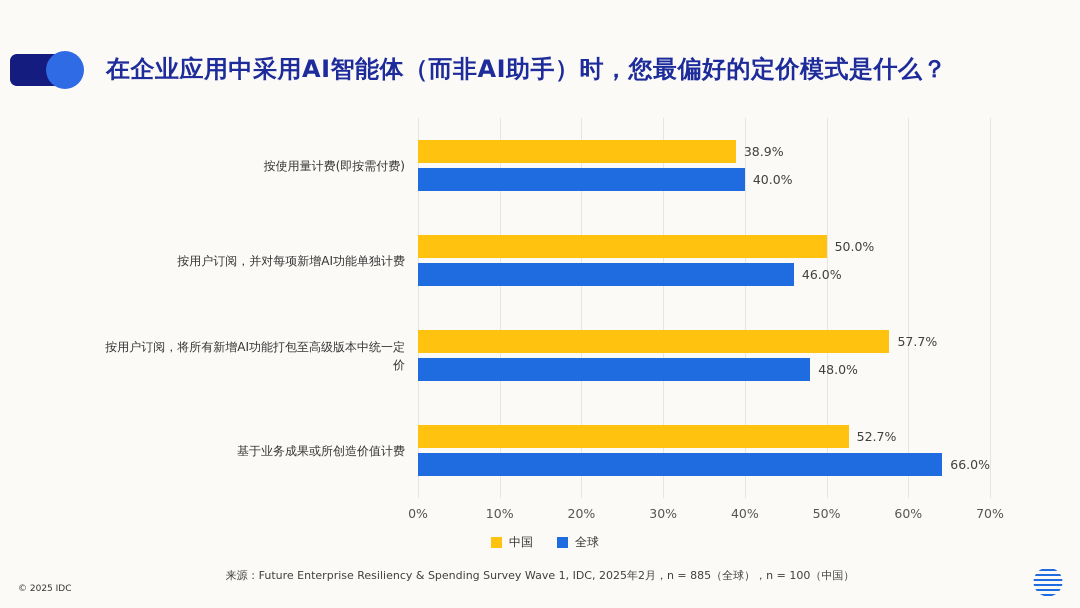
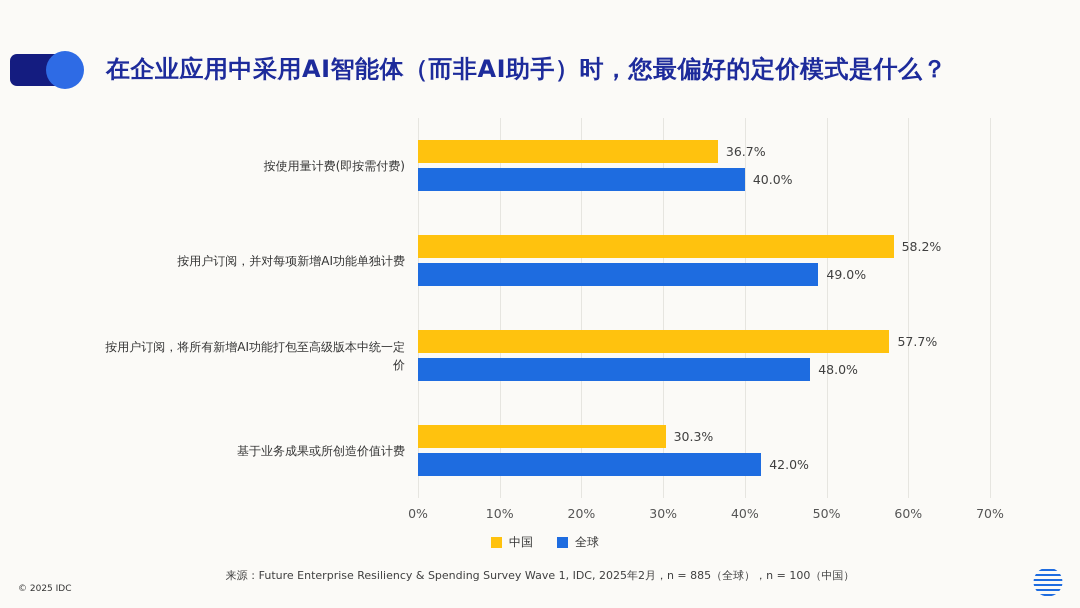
中国/按使用量计费(即按需付费): 38.9% -> 36.7%
中国/按用户订阅，并对每项新增AI功能单独计费: 50.0% -> 58.2%
全球/按用户订阅，并对每项新增AI功能单独计费: 46.0% -> 49.0%
中国/基于业务成果或所创造价值计费: 52.7% -> 30.3%
全球/基于业务成果或所创造价值计费: 66.0% -> 42.0%
